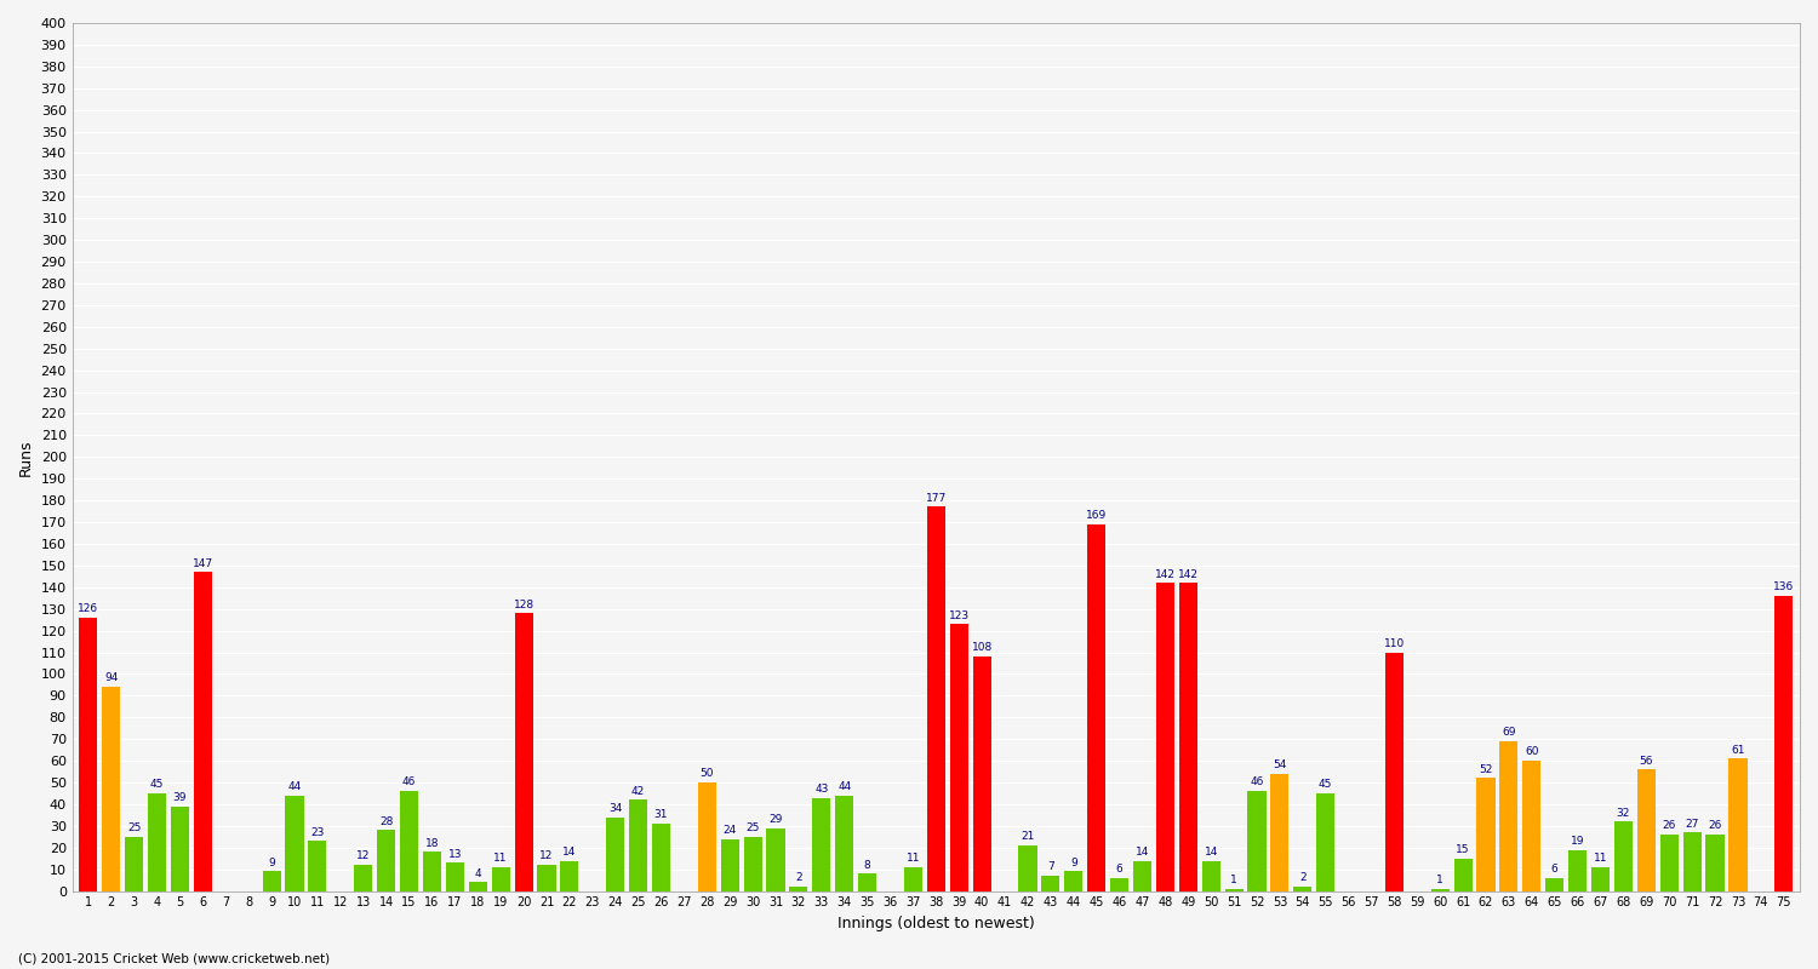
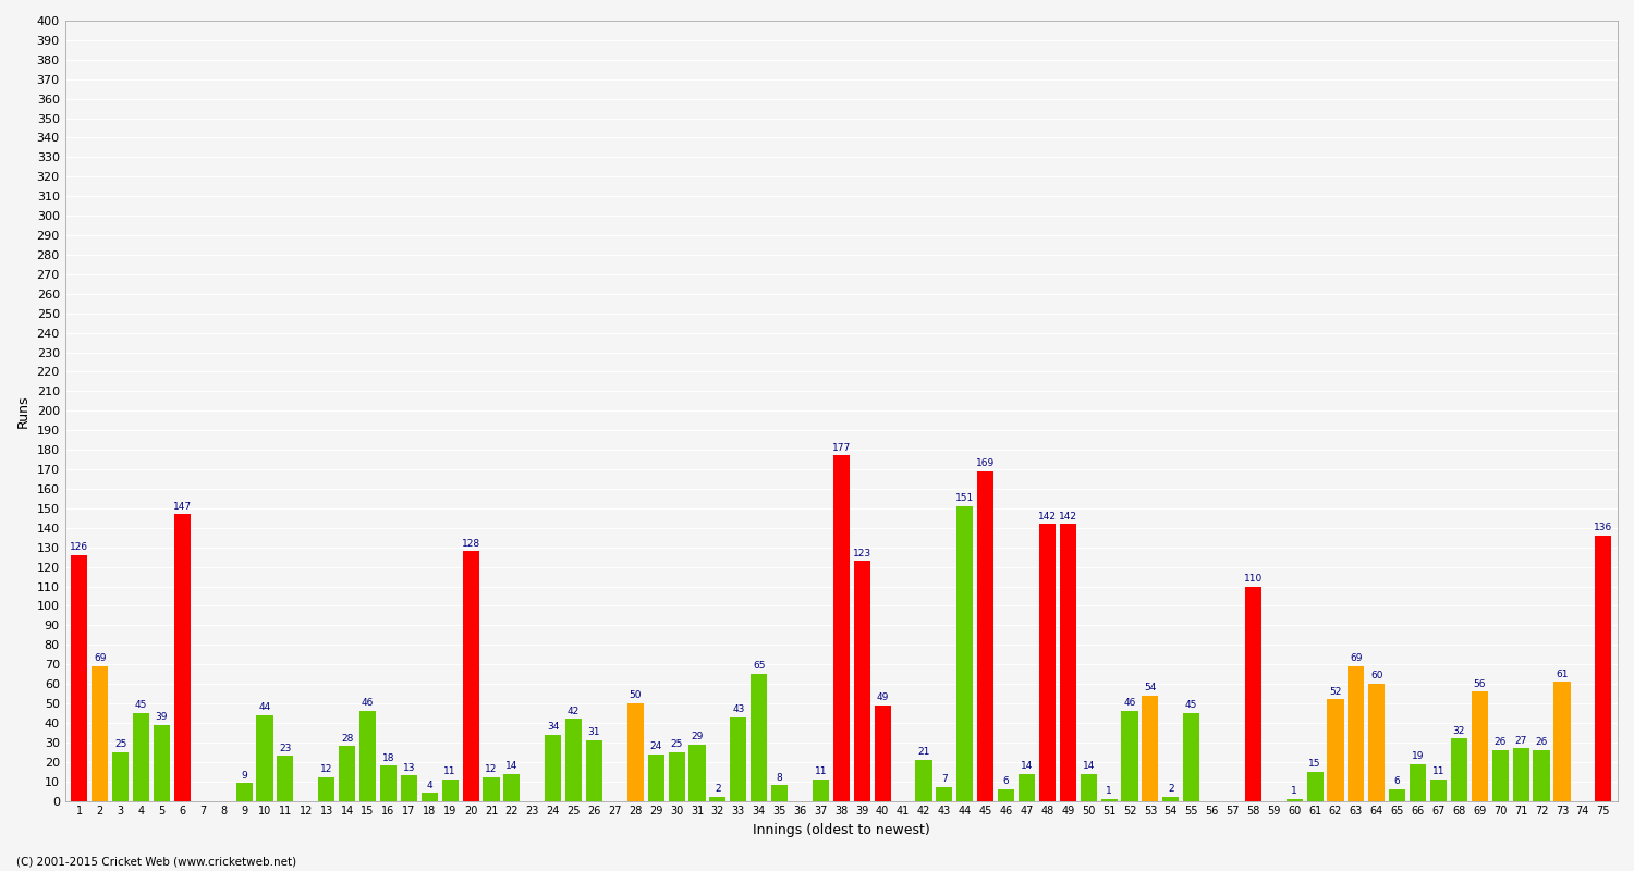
2: 94 -> 69
34: 44 -> 65
40: 108 -> 49
44: 9 -> 151
